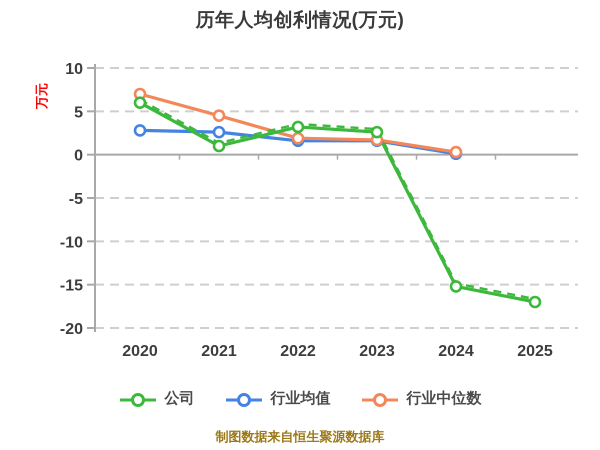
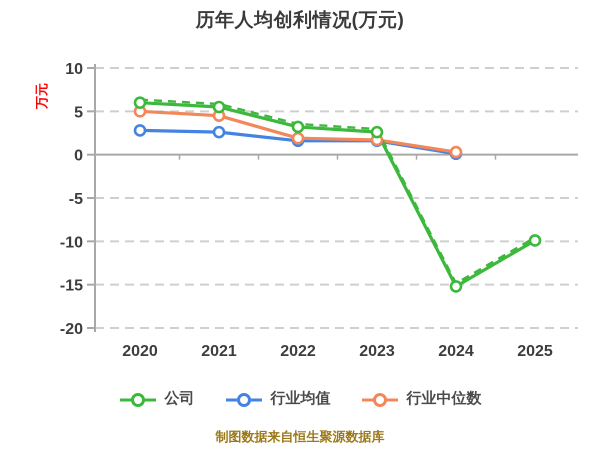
行业中位数/2020: 7 -> 5
公司/2021: 1 -> 6
公司/2025: -17 -> -10
